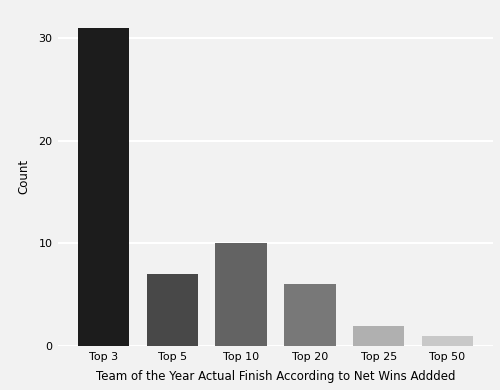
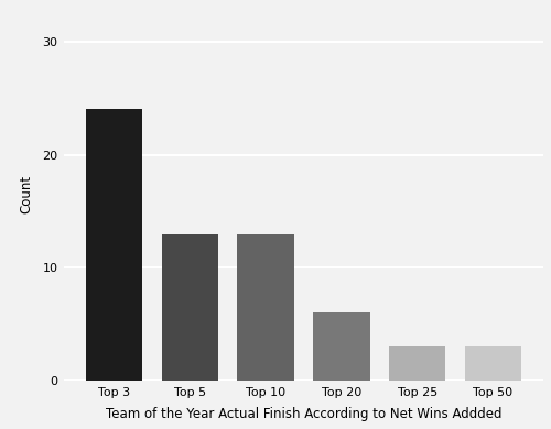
Top 3: 31 -> 24
Top 5: 7 -> 13
Top 10: 10 -> 13
Top 25: 2 -> 3
Top 50: 1 -> 3
